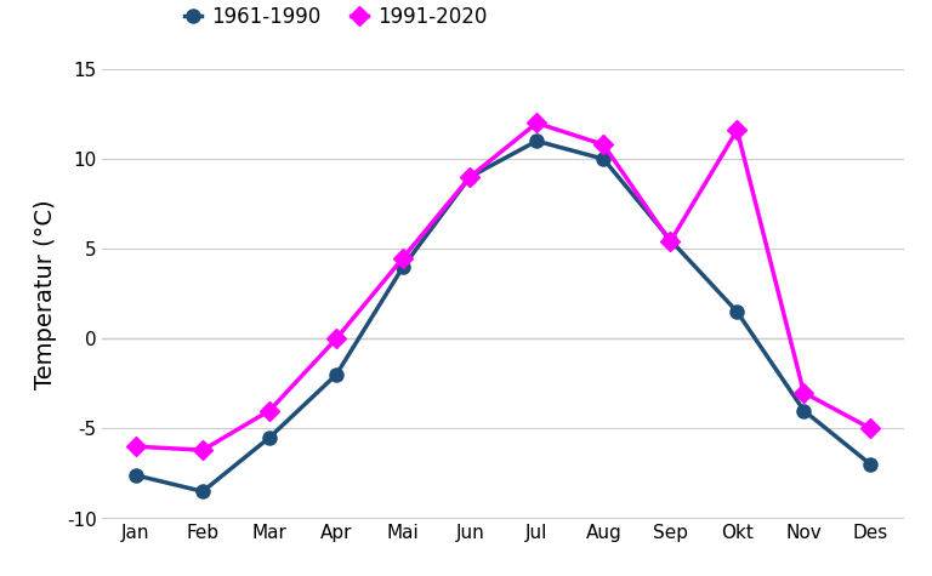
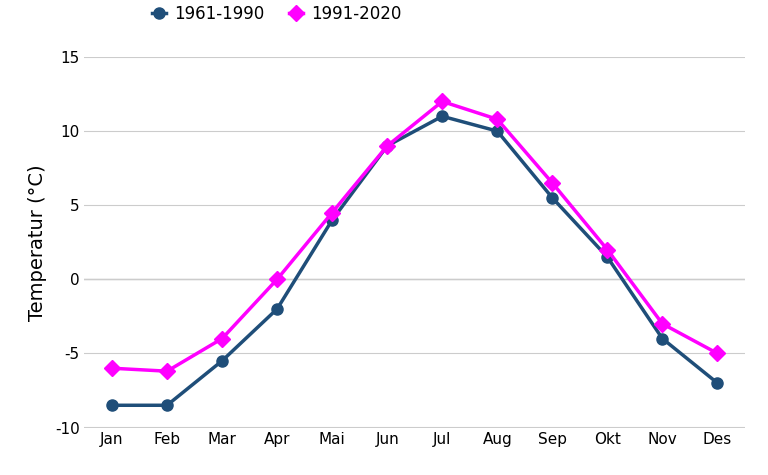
1961-1990/Jan: -7.6 -> -8.5
1991-2020/Sep: 5.4 -> 6.5
1991-2020/Okt: 11.6 -> 2.0
